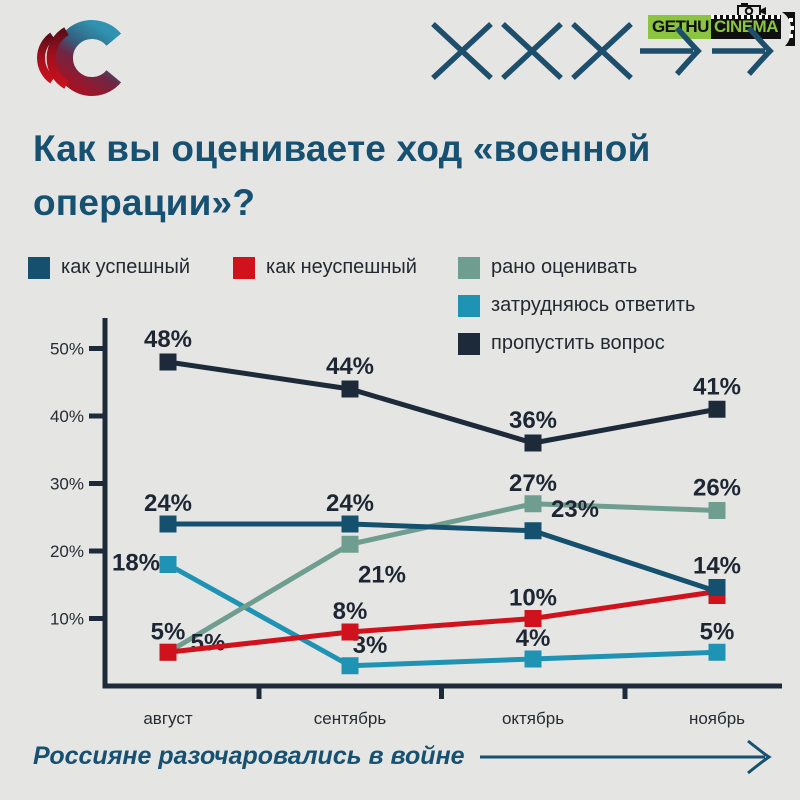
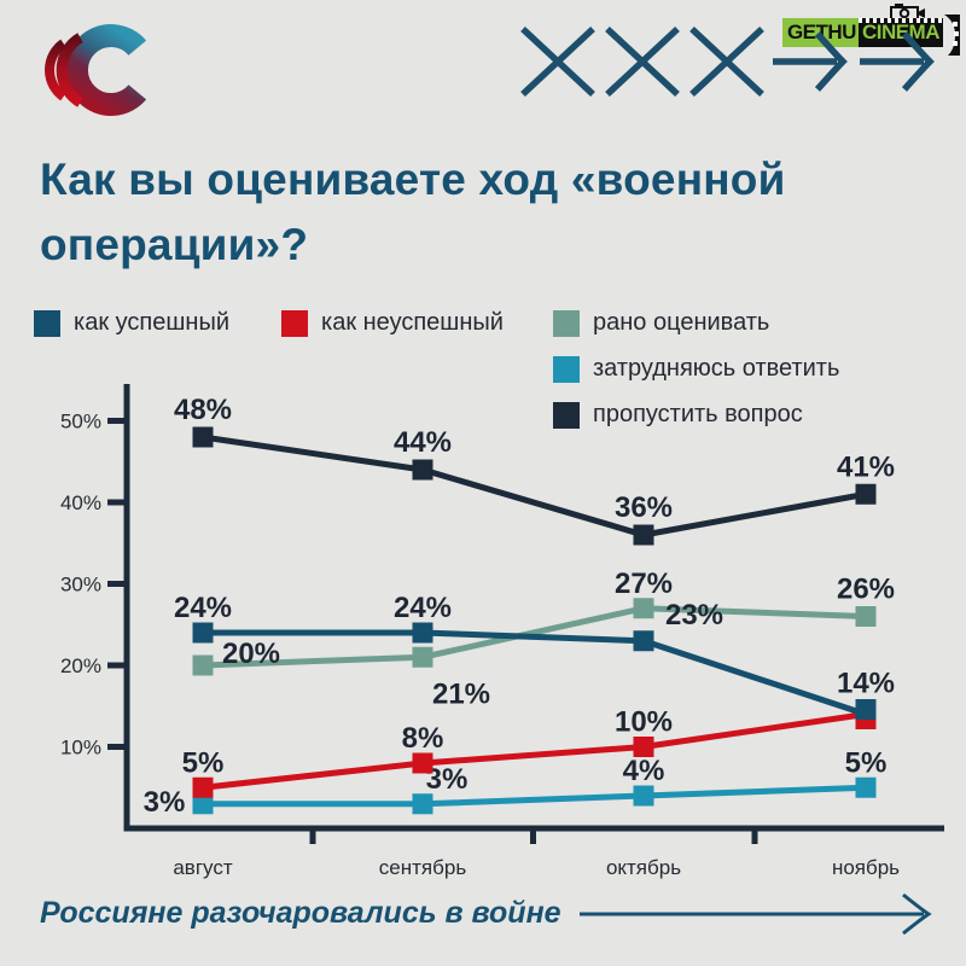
рано оценивать/август: 5% -> 20%
затрудняюсь ответить/август: 18% -> 3%
